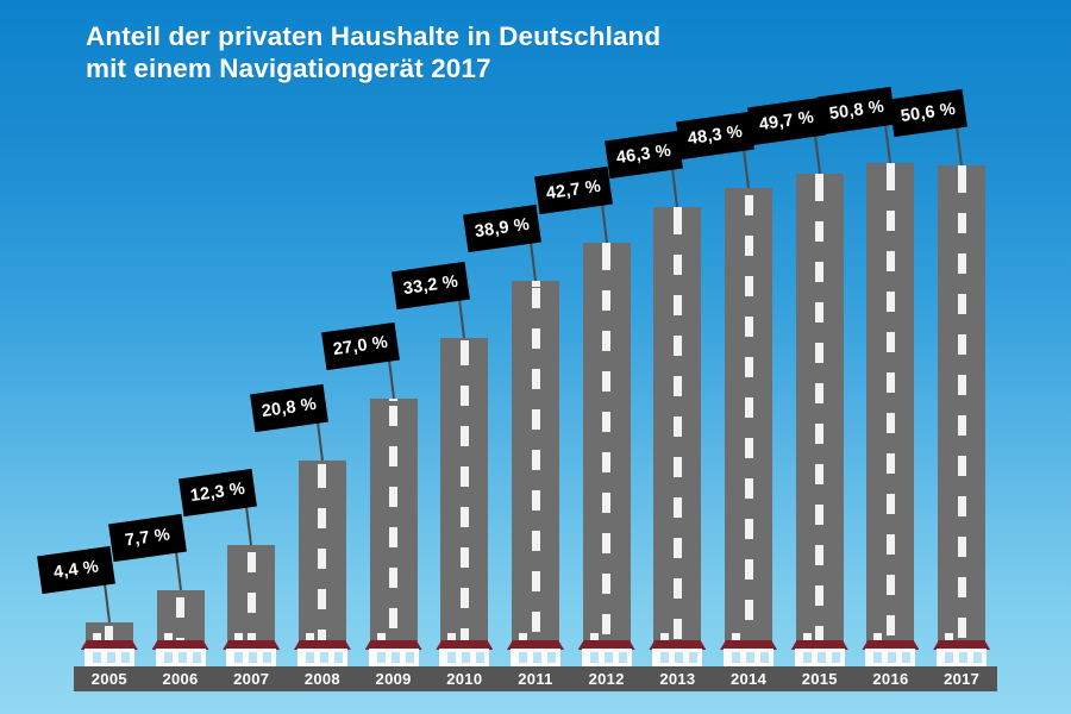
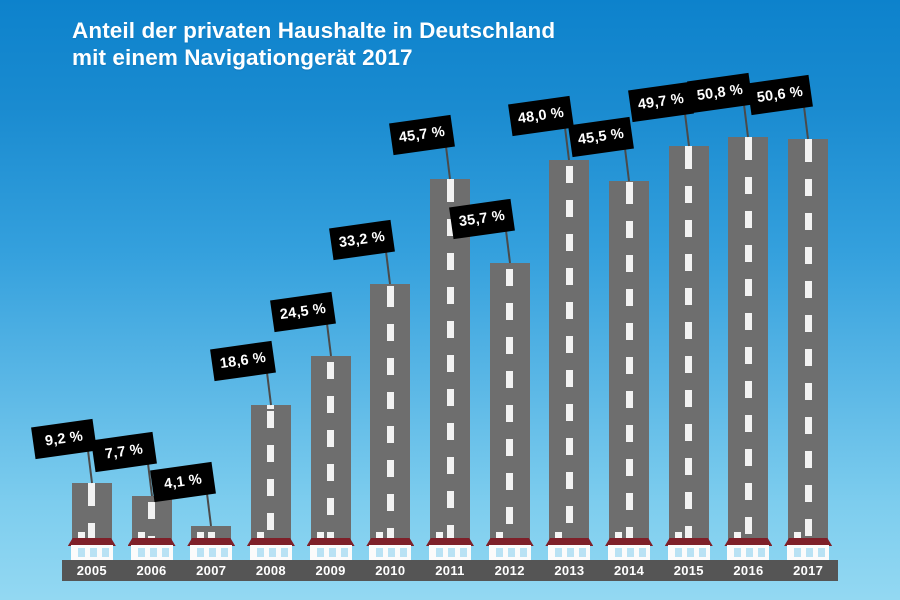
2005: 4,4 -> 9,2
2007: 12,3 -> 4,1
2008: 20,8 -> 18,6
2009: 27,0 -> 24,5
2011: 38,9 -> 45,7
2012: 42,7 -> 35,7
2013: 46,3 -> 48,0
2014: 48,3 -> 45,5
